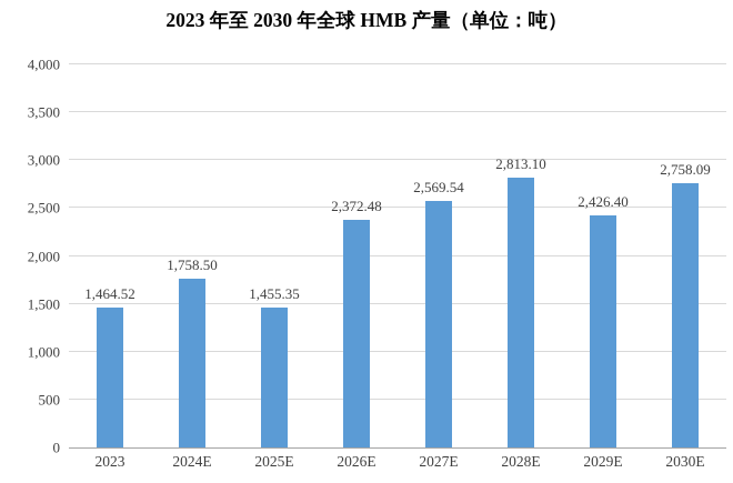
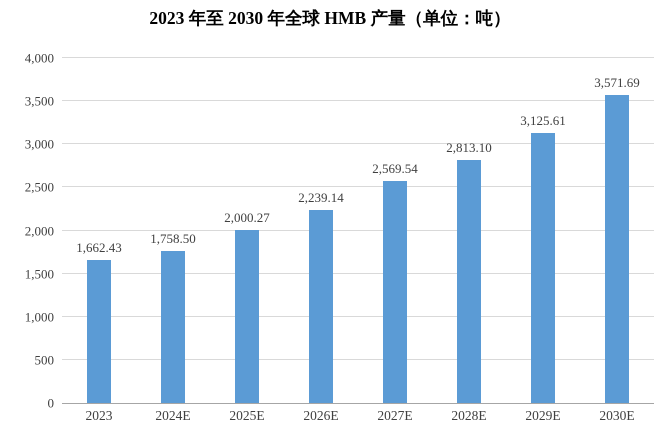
2023: 1,464.52 -> 1,662.43
2025E: 1,455.35 -> 2,000.27
2026E: 2,372.48 -> 2,239.14
2029E: 2,426.40 -> 3,125.61
2030E: 2,758.09 -> 3,571.69
